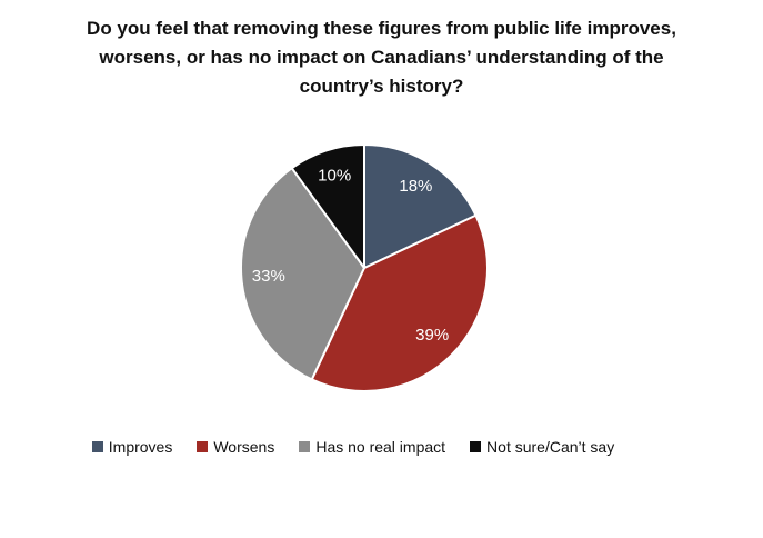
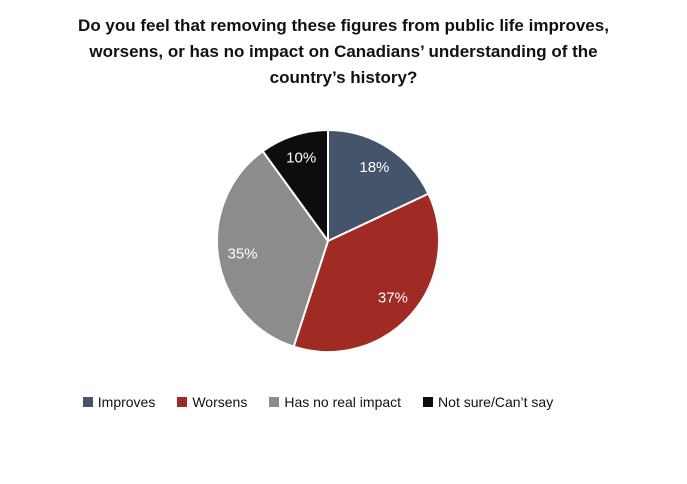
Worsens: 39% -> 37%
Has no real impact: 33% -> 35%
